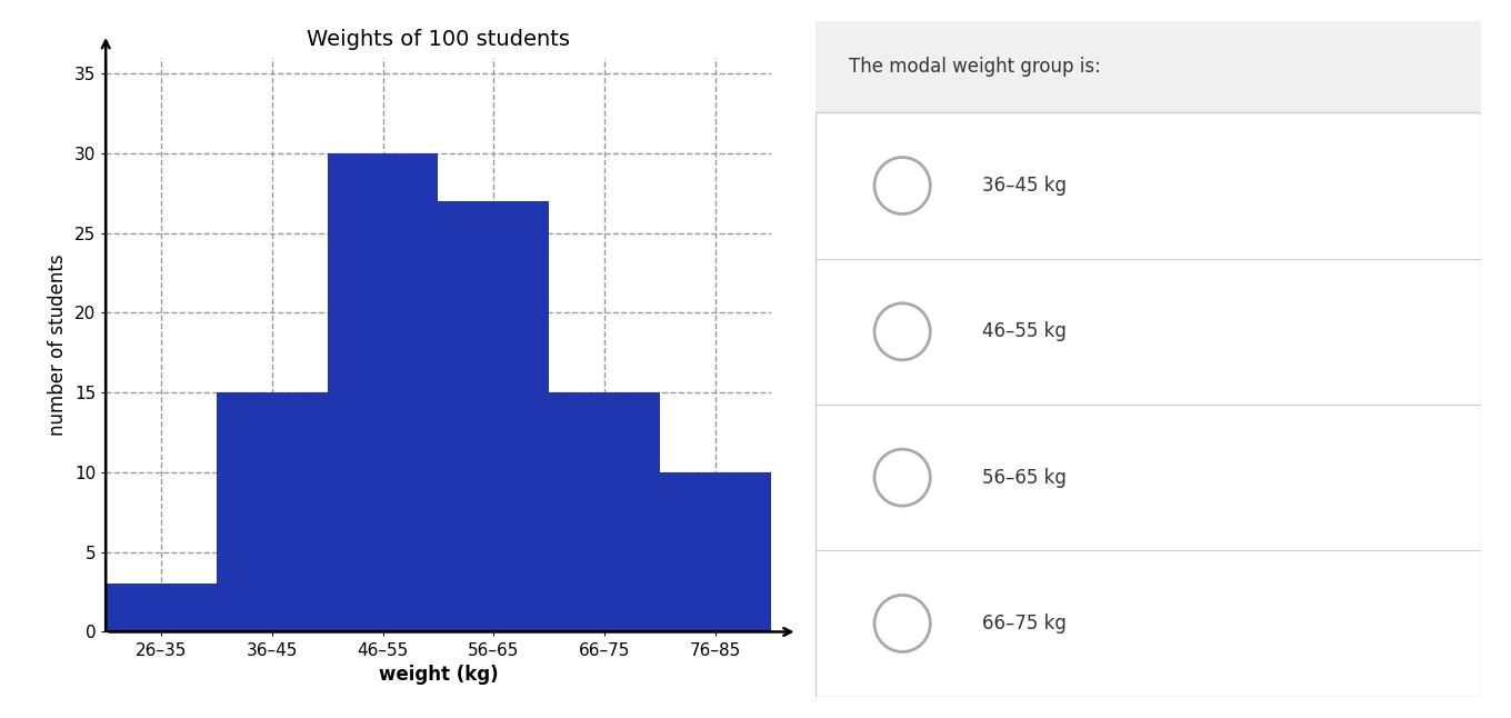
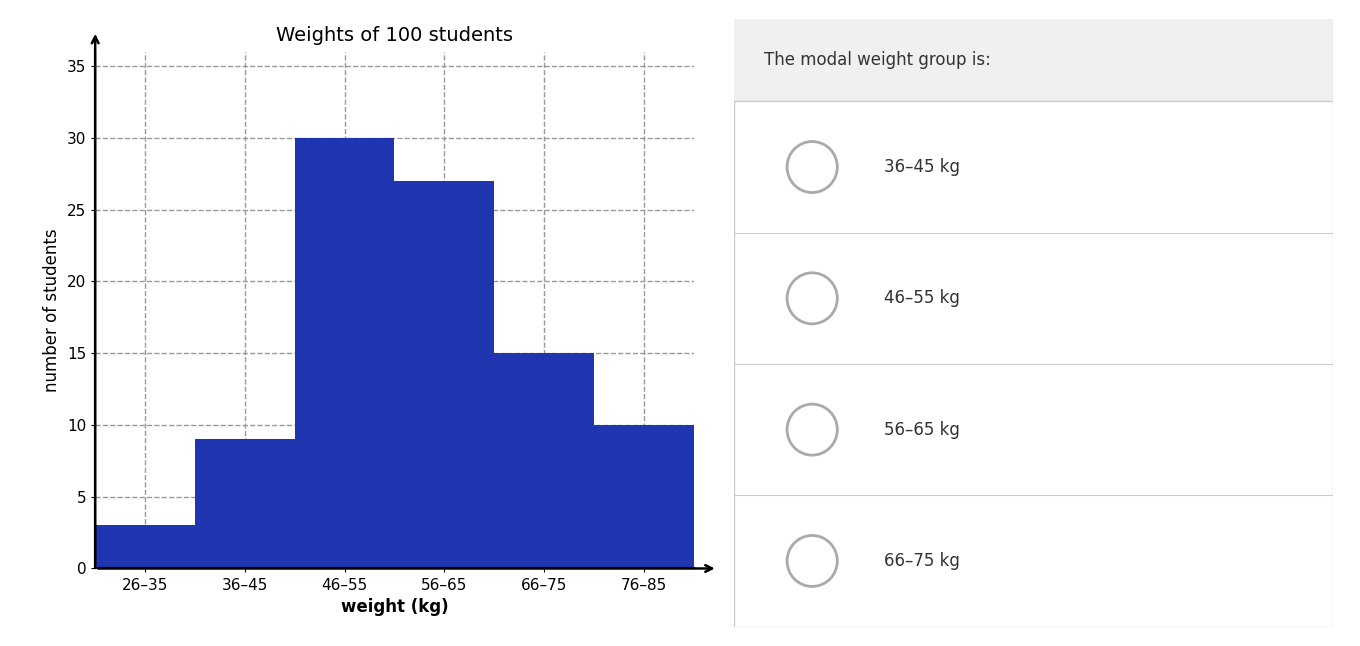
36–45: 15 -> 9
